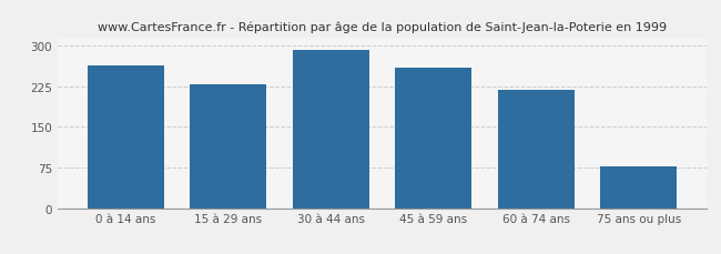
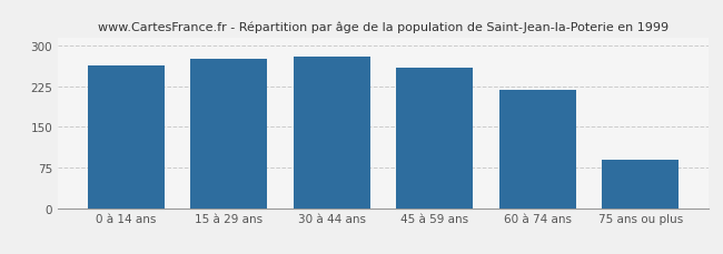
15 à 29 ans: 228 -> 275
30 à 44 ans: 291 -> 280
75 ans ou plus: 76 -> 90
